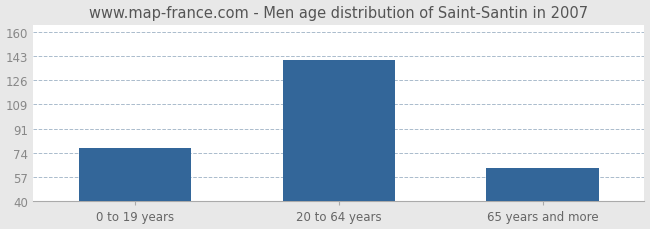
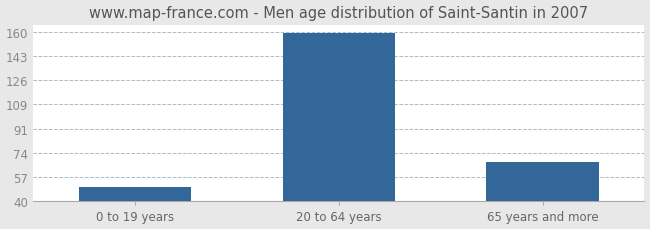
0 to 19 years: 78 -> 50
20 to 64 years: 140 -> 159
65 years and more: 64 -> 68
